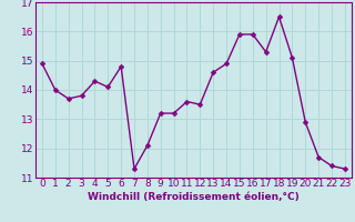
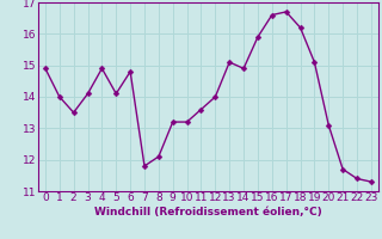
2: 13.7 -> 13.5
3: 13.8 -> 14.1
4: 14.3 -> 14.9
7: 11.3 -> 11.8
12: 13.5 -> 14.0
13: 14.6 -> 15.1
16: 15.9 -> 16.6
17: 15.3 -> 16.7
18: 16.5 -> 16.2
20: 12.9 -> 13.1
